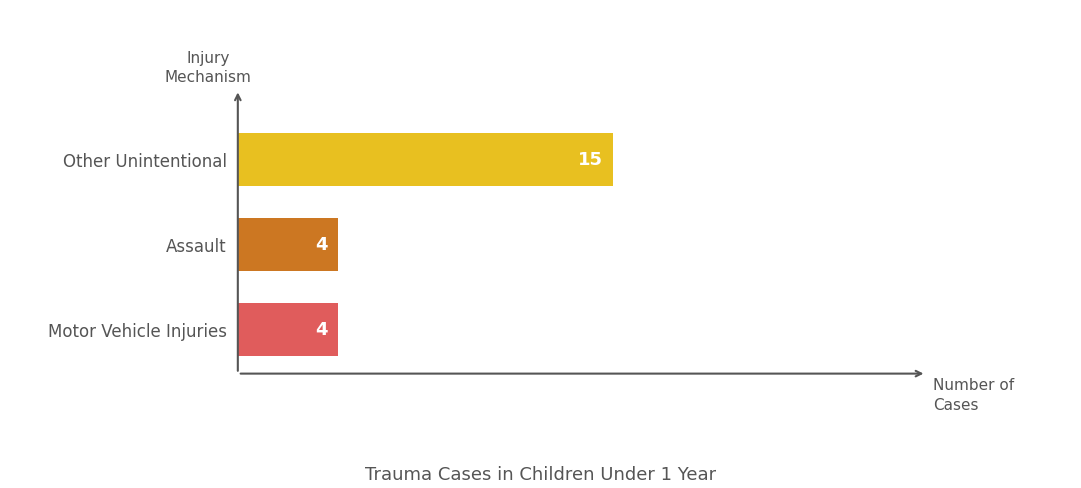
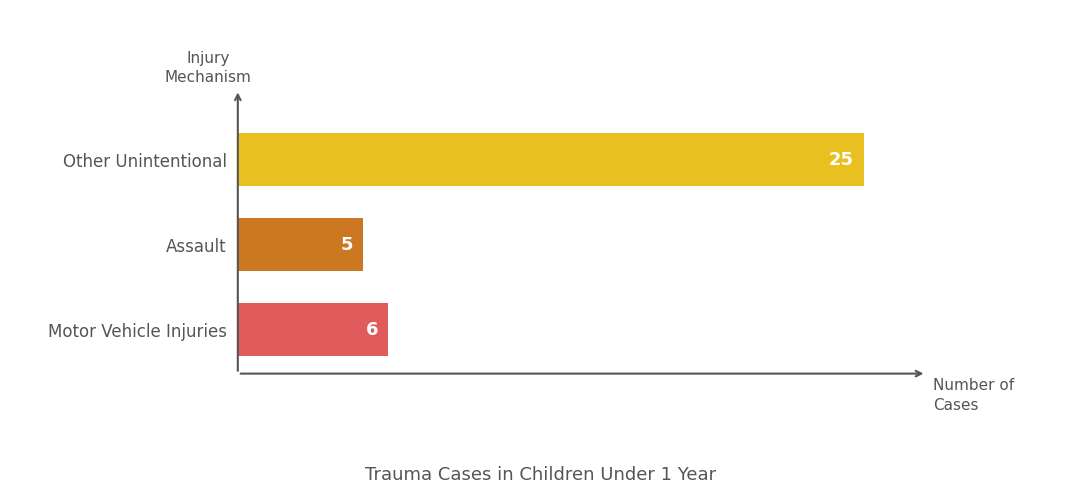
Other Unintentional: 15 -> 25
Assault: 4 -> 5
Motor Vehicle Injuries: 4 -> 6
